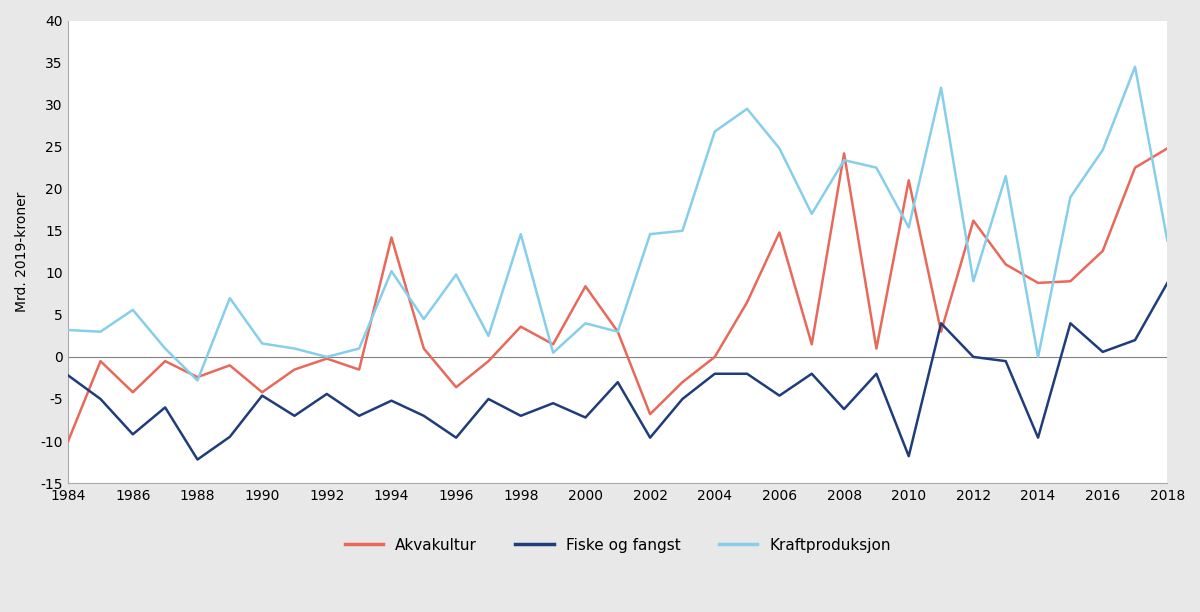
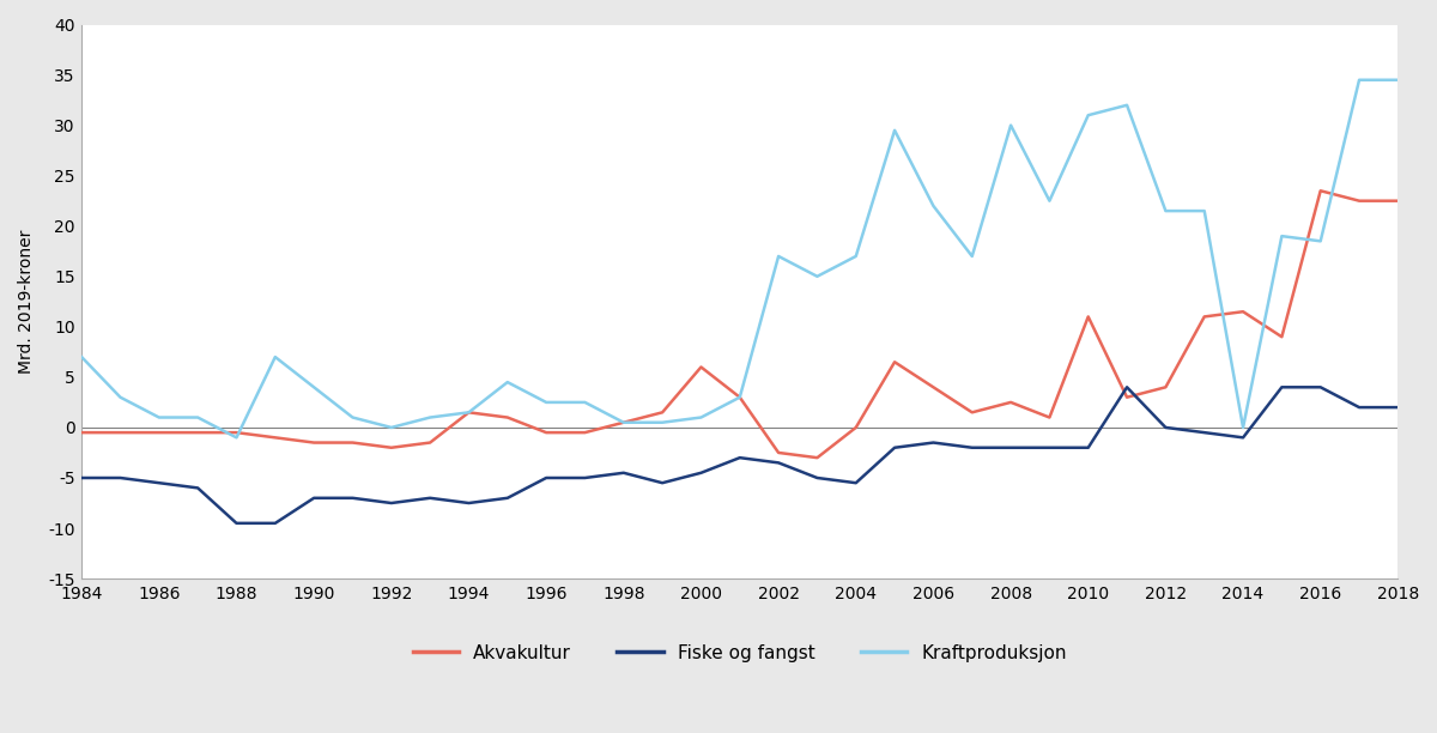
Akvakultur/1984: -10.0 -> -0.5
Fiske og fangst/1984: -2.2 -> -5.0
Kraftproduksjon/1984: 3.2 -> 7.0
Akvakultur/1986: -4.2 -> -0.5
Fiske og fangst/1986: -9.2 -> -5.5
Kraftproduksjon/1986: 5.6 -> 1.0
Akvakultur/1988: -2.4 -> -0.5
Fiske og fangst/1988: -12.2 -> -9.5
Kraftproduksjon/1988: -2.8 -> -1.0
Akvakultur/1990: -4.2 -> -1.5
Fiske og fangst/1990: -4.6 -> -7.0
Kraftproduksjon/1990: 1.6 -> 4.0
Akvakultur/1992: -0.2 -> -2.0
Fiske og fangst/1992: -4.4 -> -7.5
Akvakultur/1994: 14.2 -> 1.5
Fiske og fangst/1994: -5.2 -> -7.5
Kraftproduksjon/1994: 10.2 -> 1.5
Akvakultur/1996: -3.6 -> -0.5
Fiske og fangst/1996: -9.6 -> -5.0
Kraftproduksjon/1996: 9.8 -> 2.5
Akvakultur/1998: 3.6 -> 0.5
Fiske og fangst/1998: -7.0 -> -4.5
Kraftproduksjon/1998: 14.6 -> 0.5
Akvakultur/2000: 8.4 -> 6.0
Fiske og fangst/2000: -7.2 -> -4.5
Kraftproduksjon/2000: 4.0 -> 1.0
Akvakultur/2002: -6.8 -> -2.5
Fiske og fangst/2002: -9.6 -> -3.5
Kraftproduksjon/2002: 14.6 -> 17.0
Fiske og fangst/2004: -2.0 -> -5.5
Kraftproduksjon/2004: 26.8 -> 17.0
Akvakultur/2006: 14.8 -> 4.0
Fiske og fangst/2006: -4.6 -> -1.5
Kraftproduksjon/2006: 24.8 -> 22.0
Akvakultur/2008: 24.2 -> 2.5
Fiske og fangst/2008: -6.2 -> -2.0
Kraftproduksjon/2008: 23.4 -> 30.0
Akvakultur/2010: 21.0 -> 11.0
Fiske og fangst/2010: -11.8 -> -2.0
Kraftproduksjon/2010: 15.4 -> 31.0
Akvakultur/2012: 16.2 -> 4.0
Kraftproduksjon/2012: 9.0 -> 21.5
Akvakultur/2014: 8.8 -> 11.5
Fiske og fangst/2014: -9.6 -> -1.0
Akvakultur/2016: 12.6 -> 23.5
Fiske og fangst/2016: 0.6 -> 4.0
Kraftproduksjon/2016: 24.6 -> 18.5
Akvakultur/2018: 24.8 -> 22.5
Fiske og fangst/2018: 8.8 -> 2.0
Kraftproduksjon/2018: 13.8 -> 34.5
